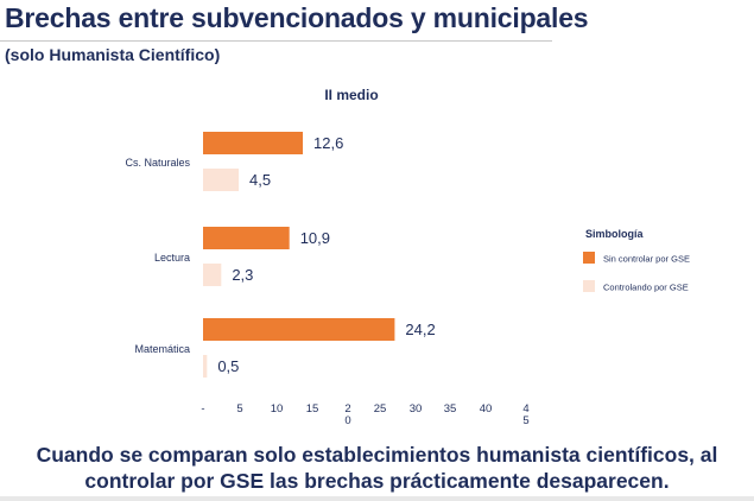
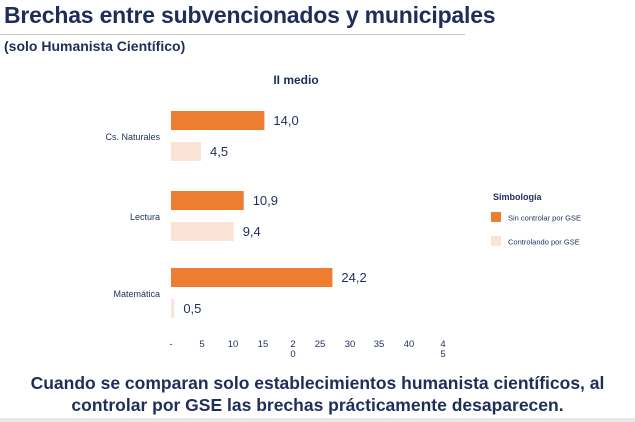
Sin controlar por GSE/Cs. Naturales: 12,6 -> 14,0
Controlando por GSE/Lectura: 2,3 -> 9,4
